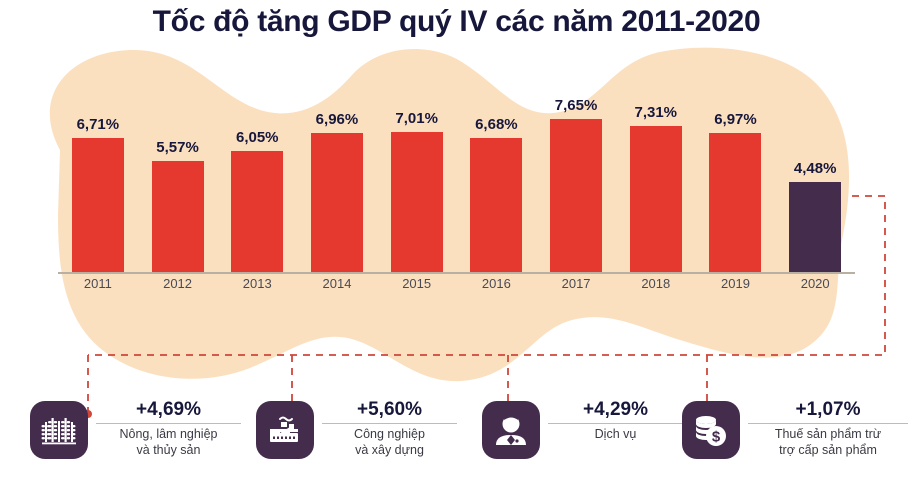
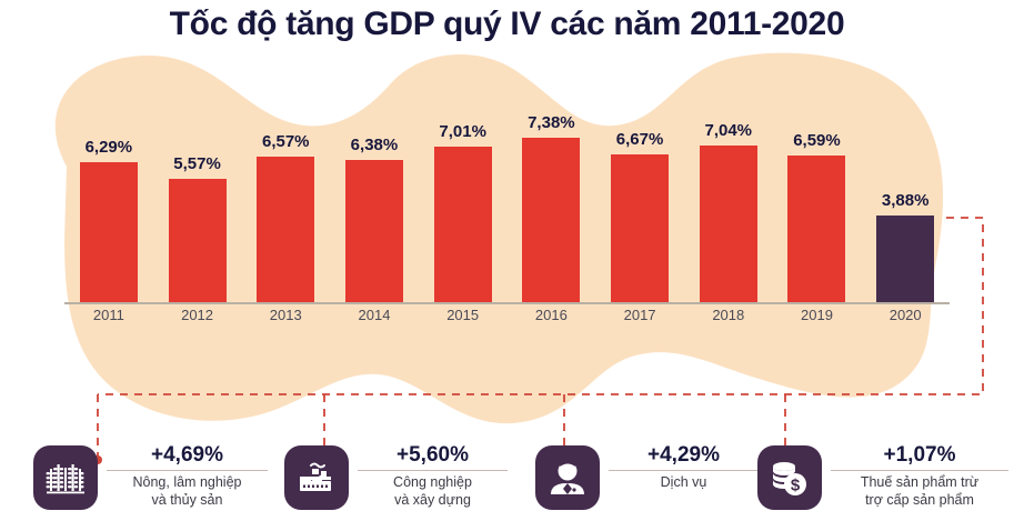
2011: 6,71% -> 6,29%
2013: 6,05% -> 6,57%
2014: 6,96% -> 6,38%
2016: 6,68% -> 7,38%
2017: 7,65% -> 6,67%
2018: 7,31% -> 7,04%
2019: 6,97% -> 6,59%
2020: 4,48% -> 3,88%
